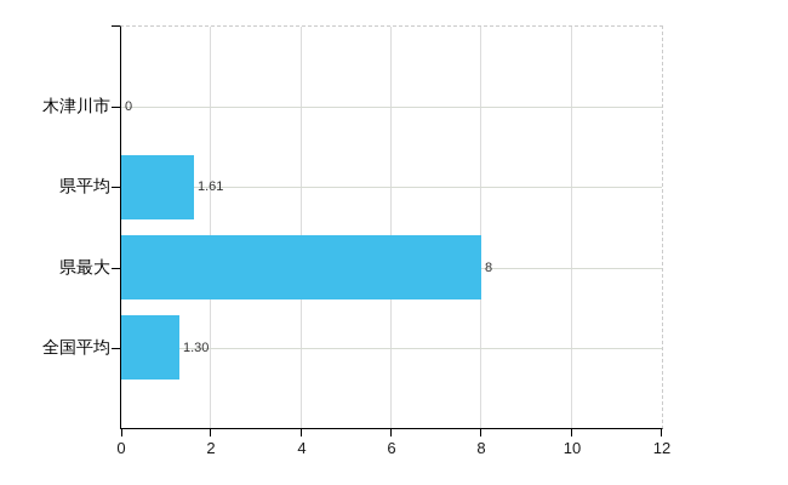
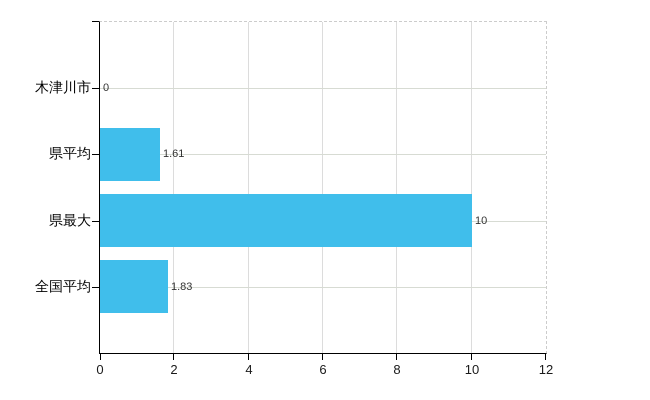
県最大: 8 -> 10
全国平均: 1.30 -> 1.83
